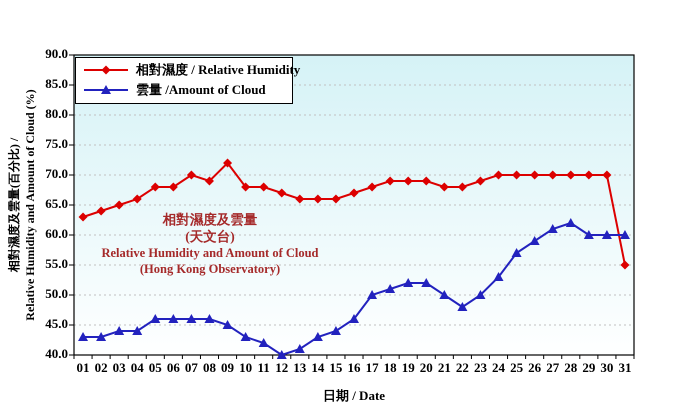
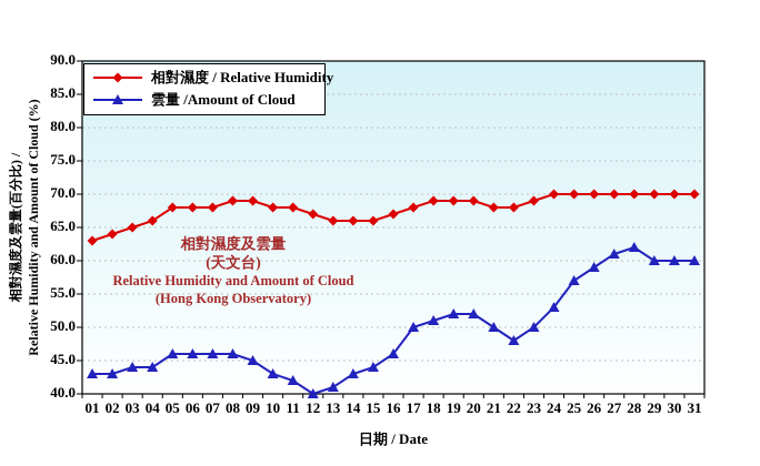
相對濕度 / Relative Humidity/07: 70 -> 68
相對濕度 / Relative Humidity/09: 72 -> 69
相對濕度 / Relative Humidity/31: 55 -> 70
